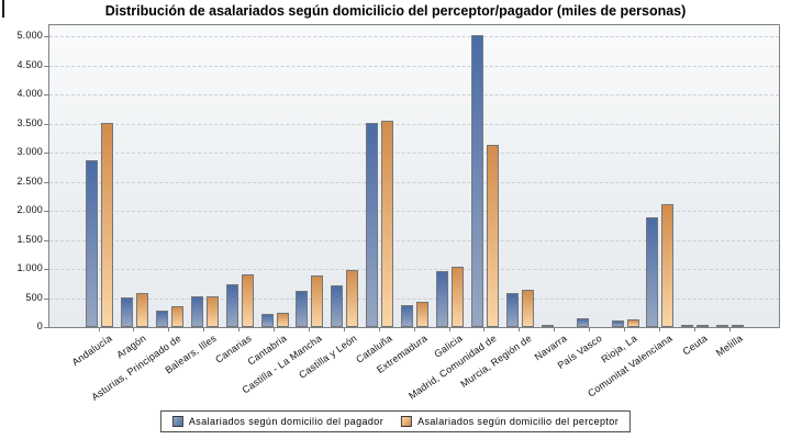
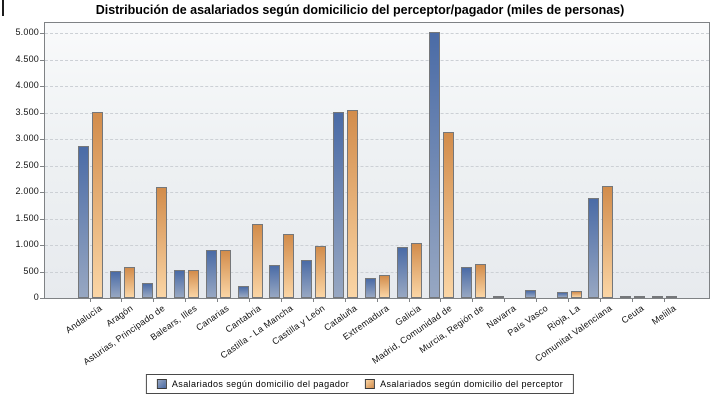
Asalariados según domicilio del perceptor/Asturias, Principado de: 400 -> 2100
Asalariados según domicilio del pagador/Canarias: 700 -> 900
Asalariados según domicilio del perceptor/Cantabria: 200 -> 1400
Asalariados según domicilio del perceptor/Castilla - La Mancha: 900 -> 1200
